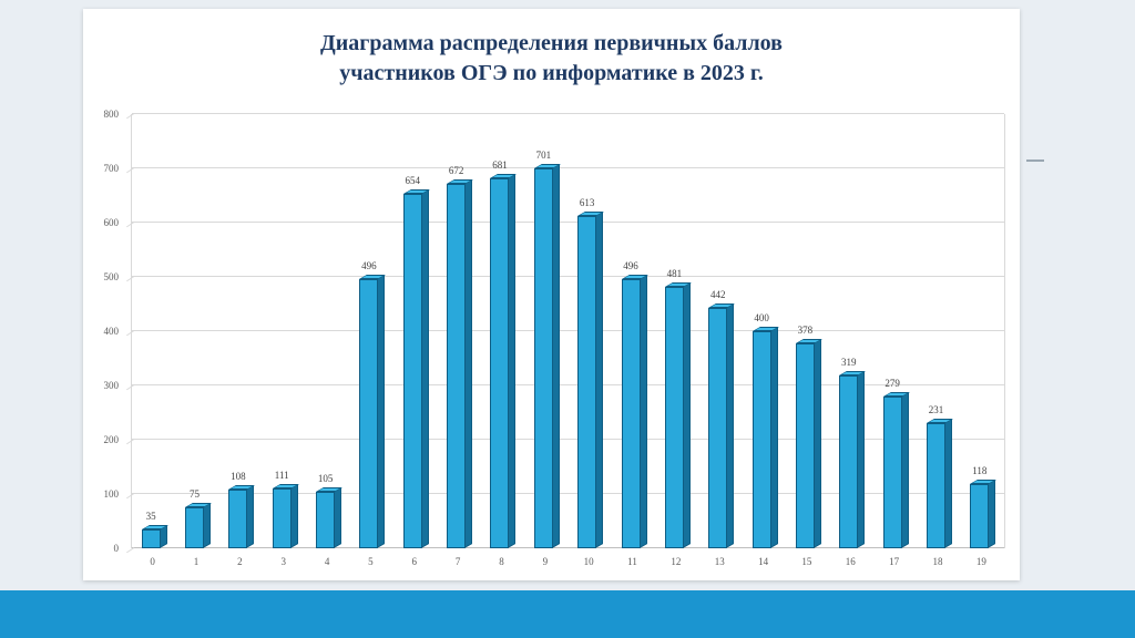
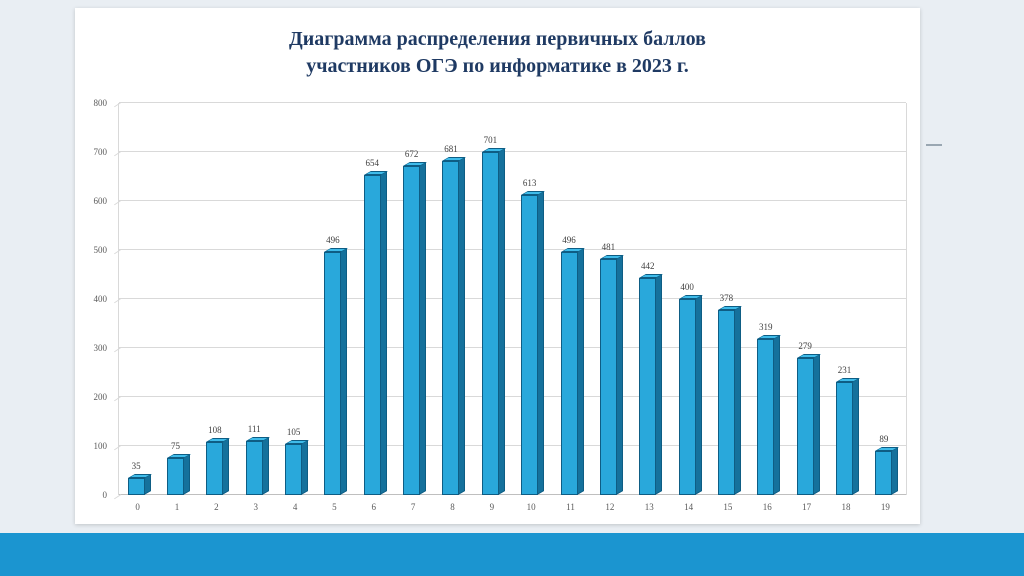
19: 118 -> 89
